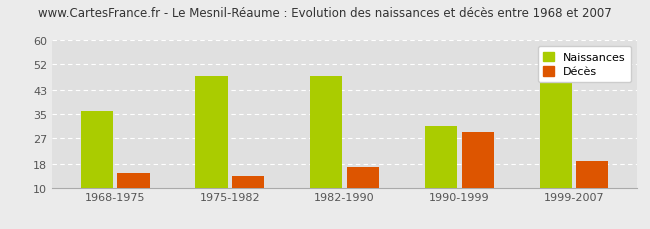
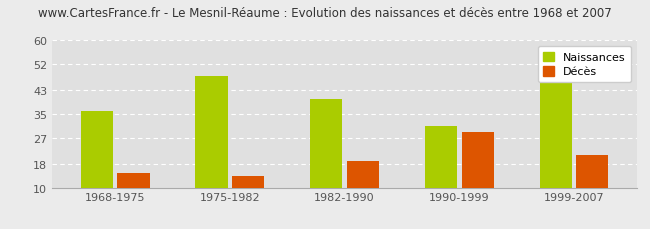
Naissances/1982-1990: 48 -> 40
Décès/1982-1990: 17 -> 19
Décès/1999-2007: 19 -> 21
